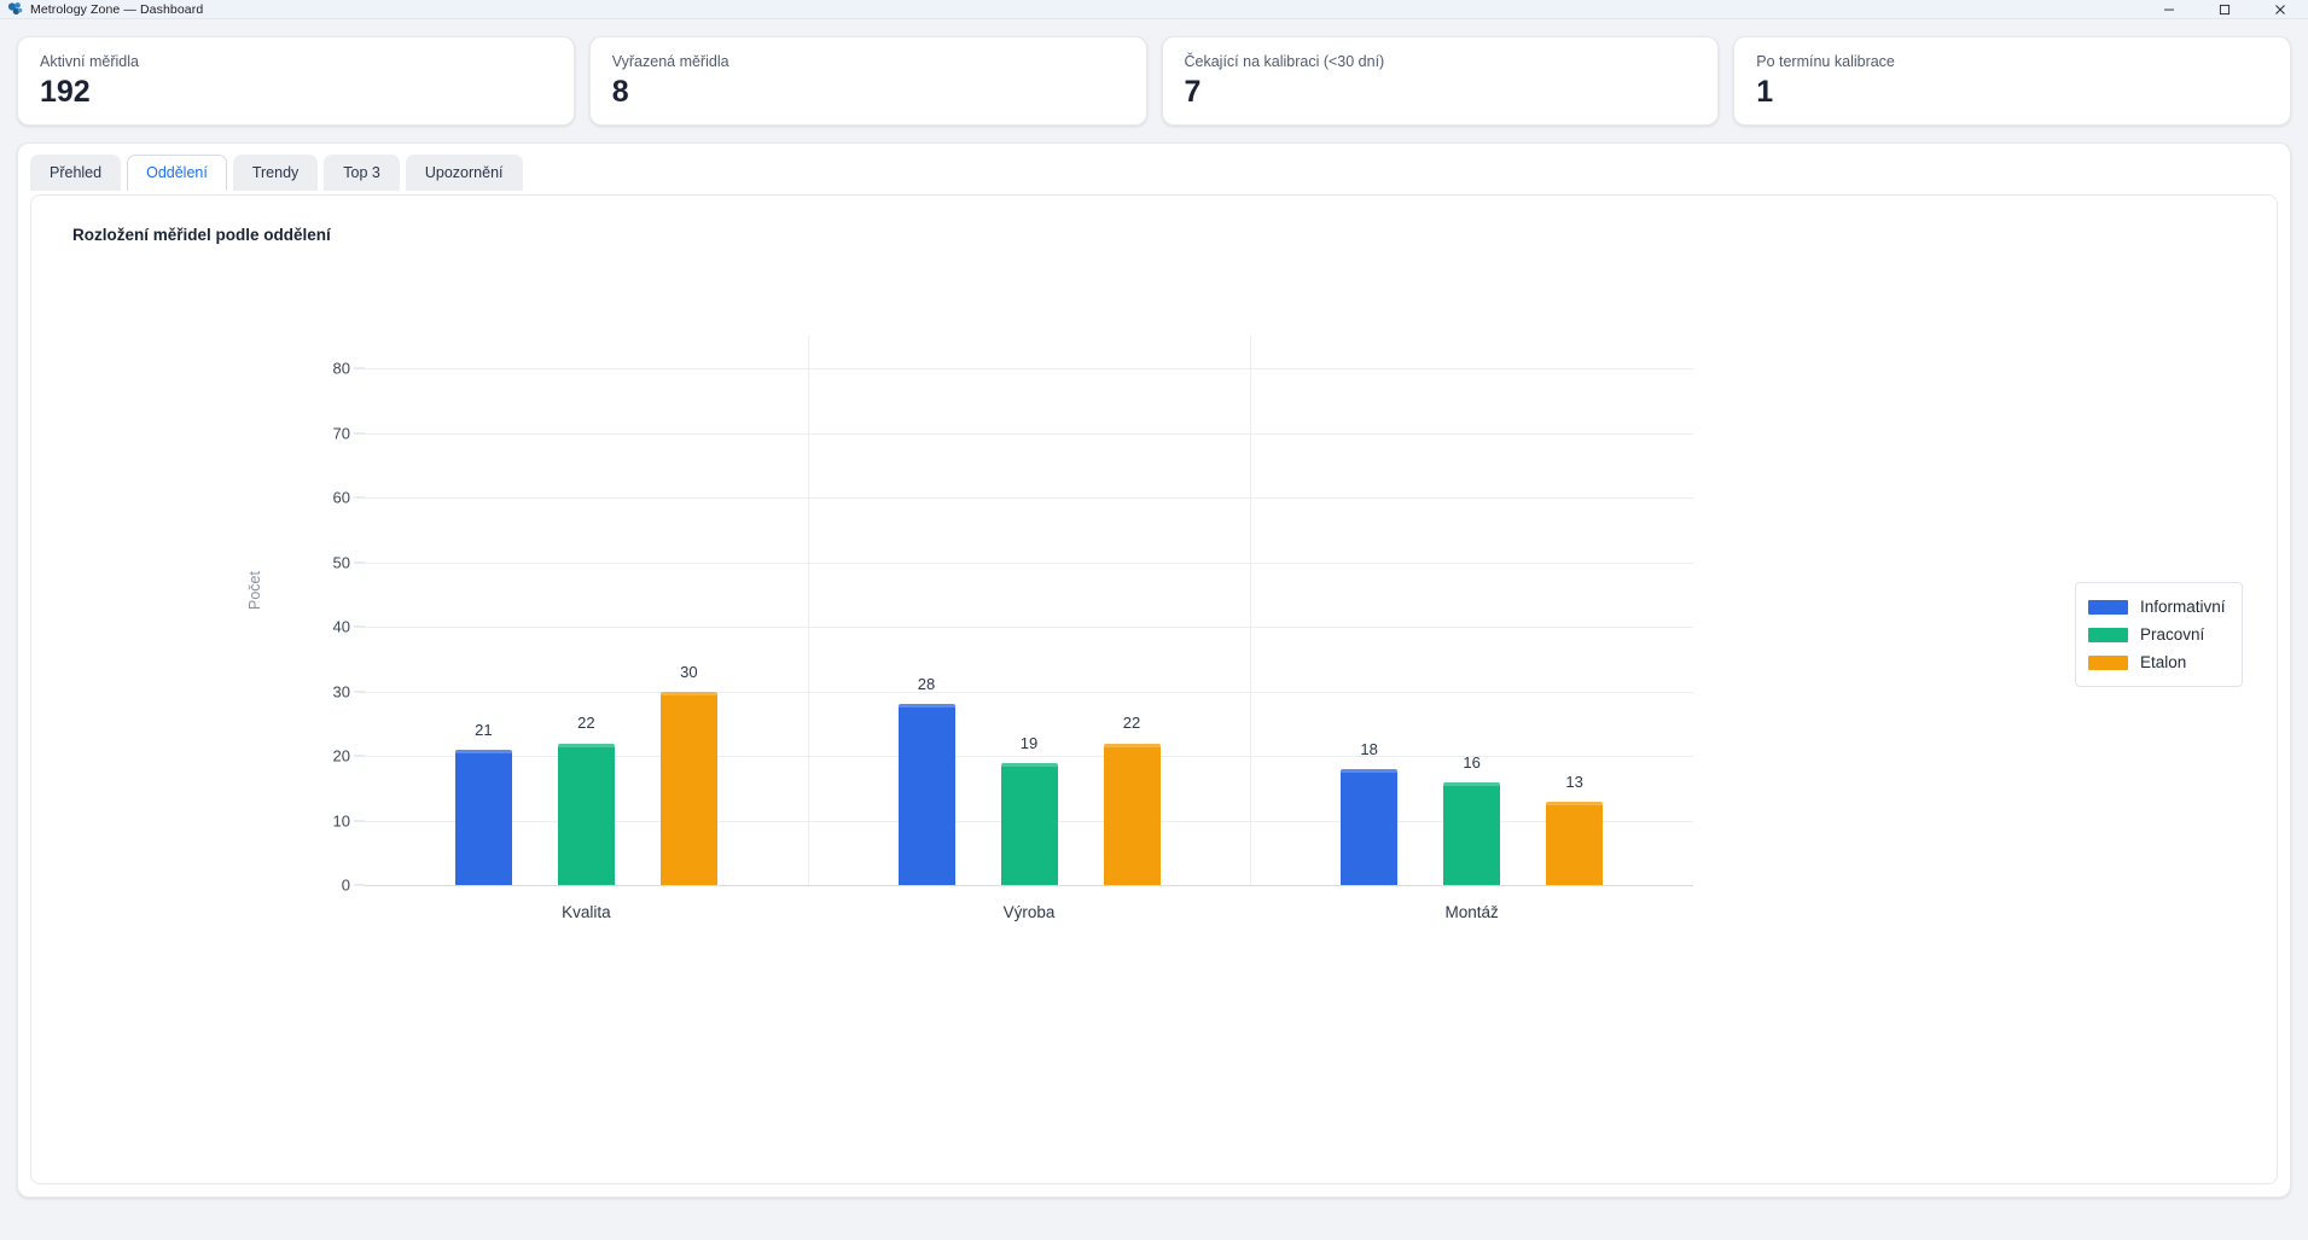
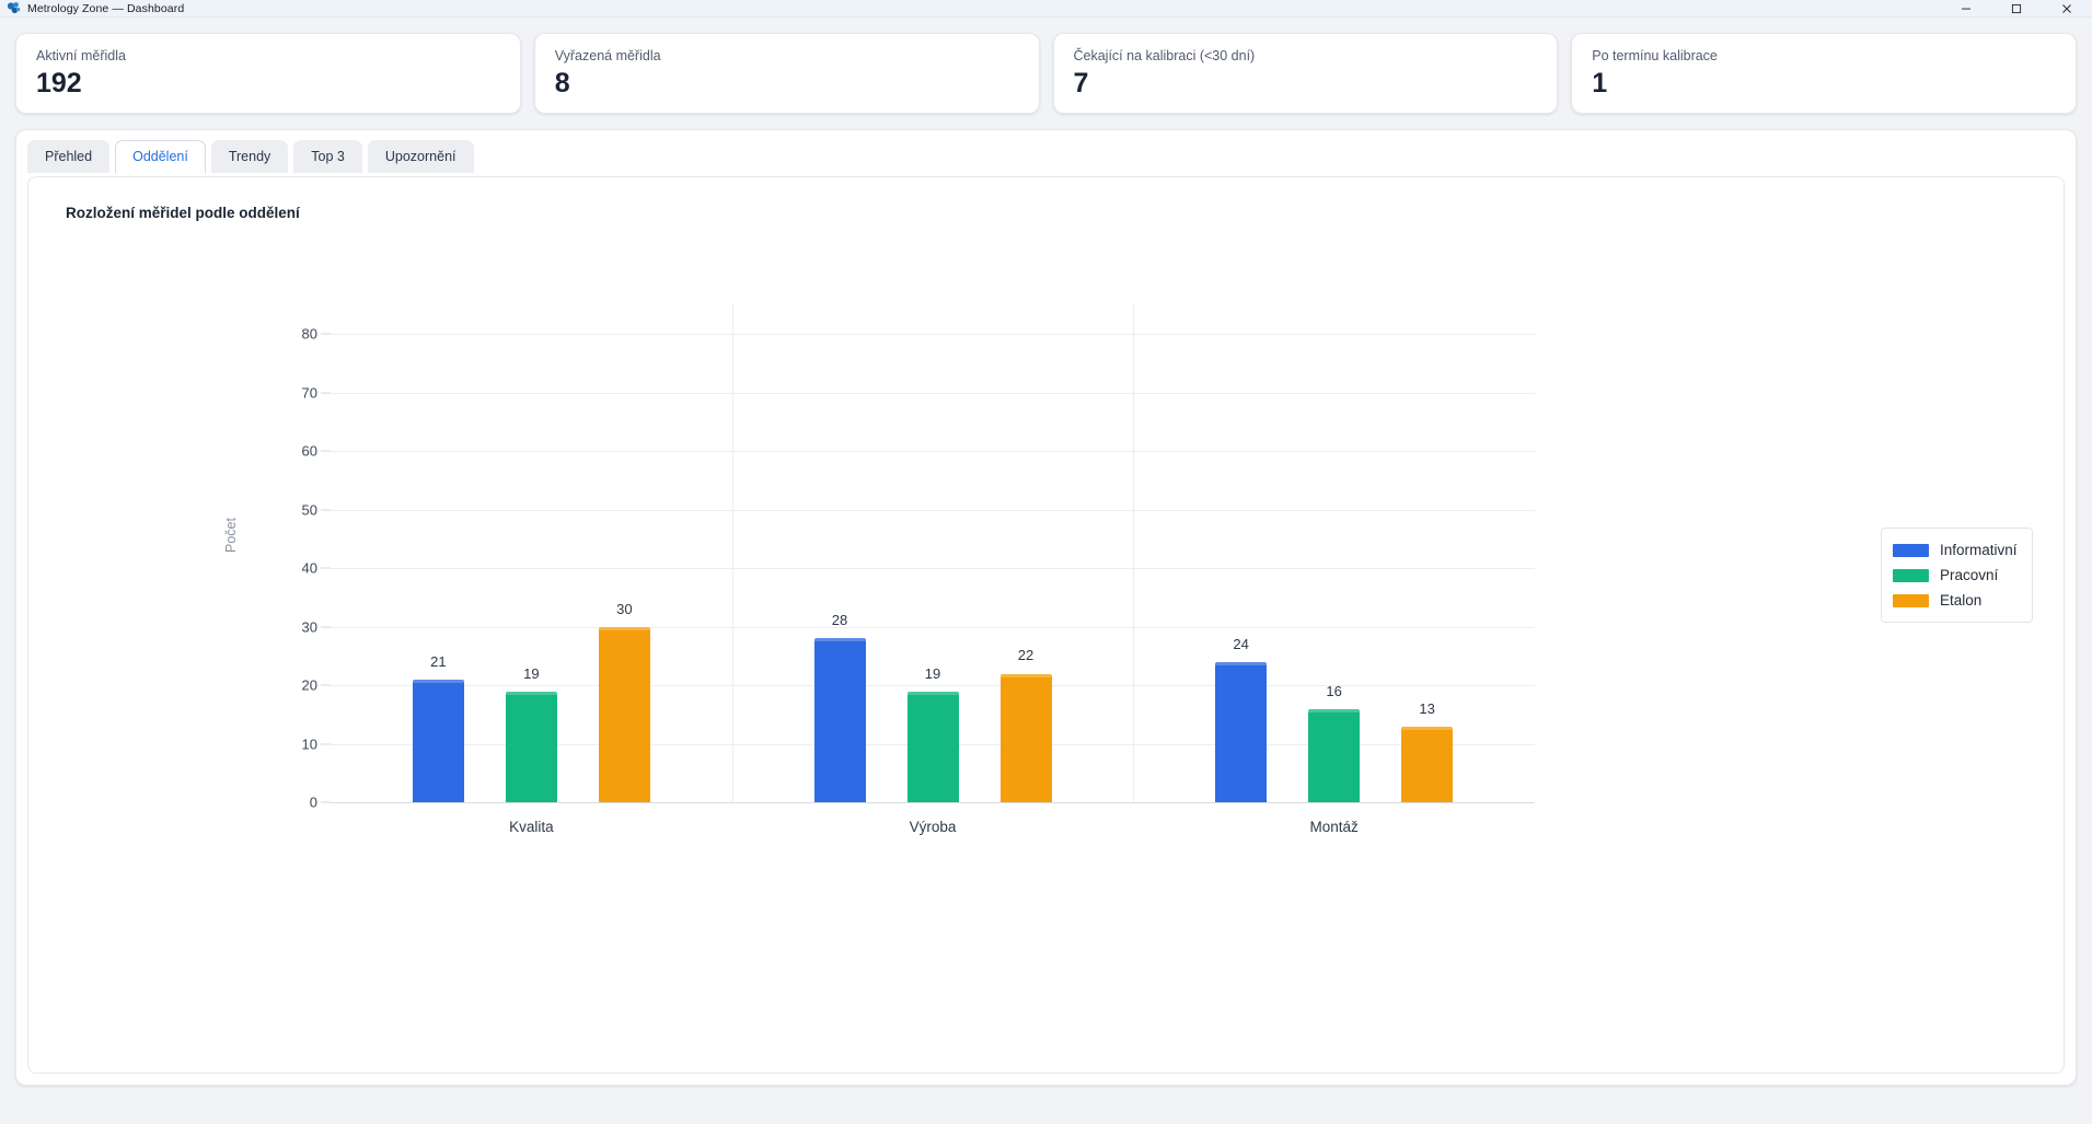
Pracovní/Kvalita: 22 -> 19
Informativní/Montáž: 18 -> 24
